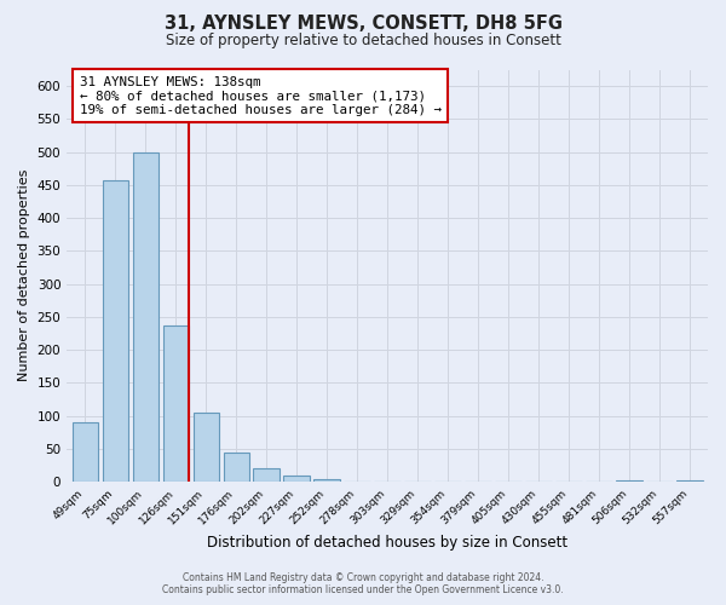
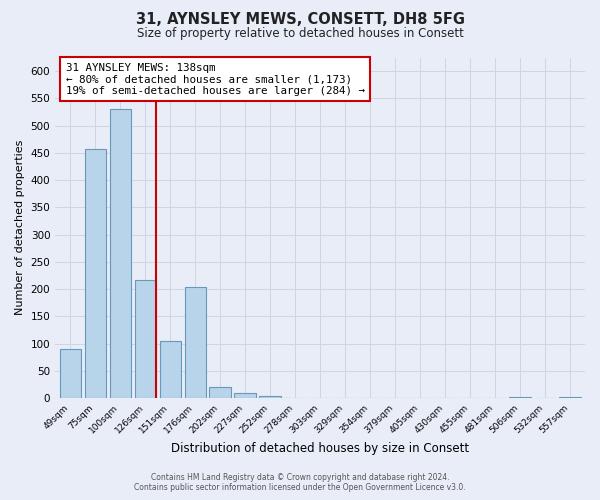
100sqm: 500 -> 530
126sqm: 237 -> 216
176sqm: 45 -> 204
